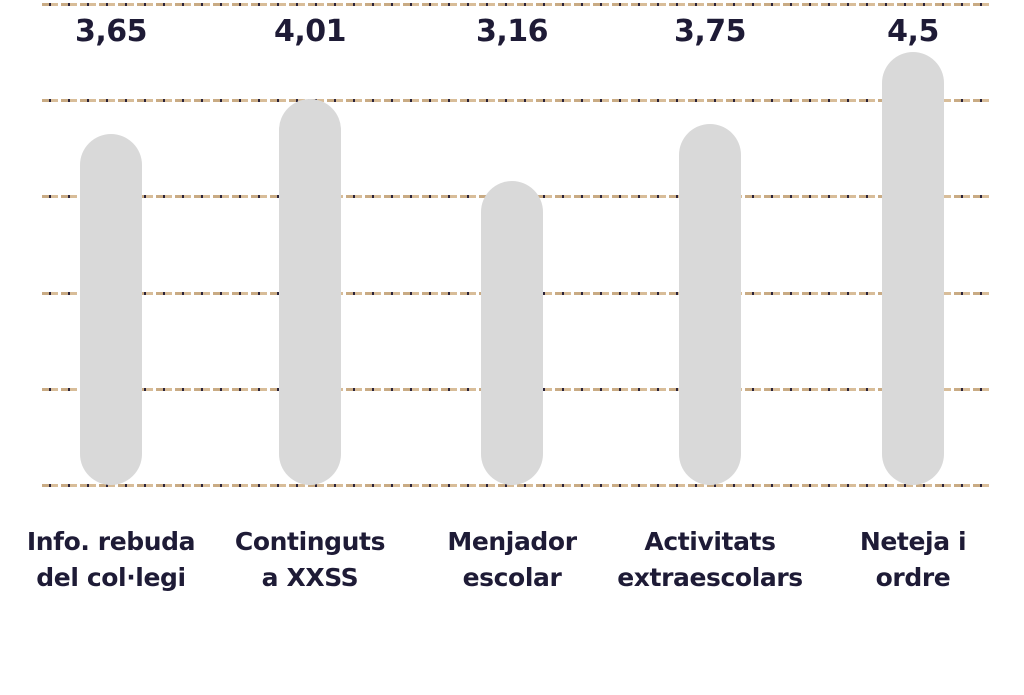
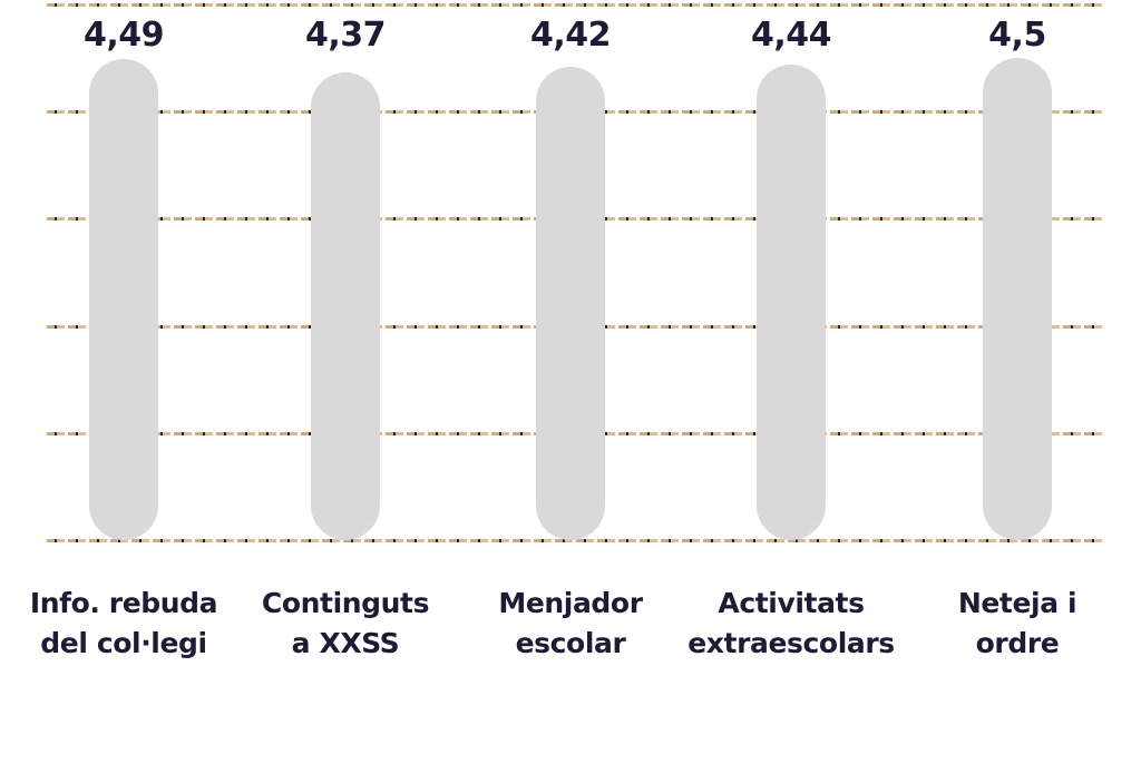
Info. rebuda del col·legi: 3,65 -> 4,49
Continguts a XXSS: 4,01 -> 4,37
Menjador escolar: 3,16 -> 4,42
Activitats extraescolars: 3,75 -> 4,44
